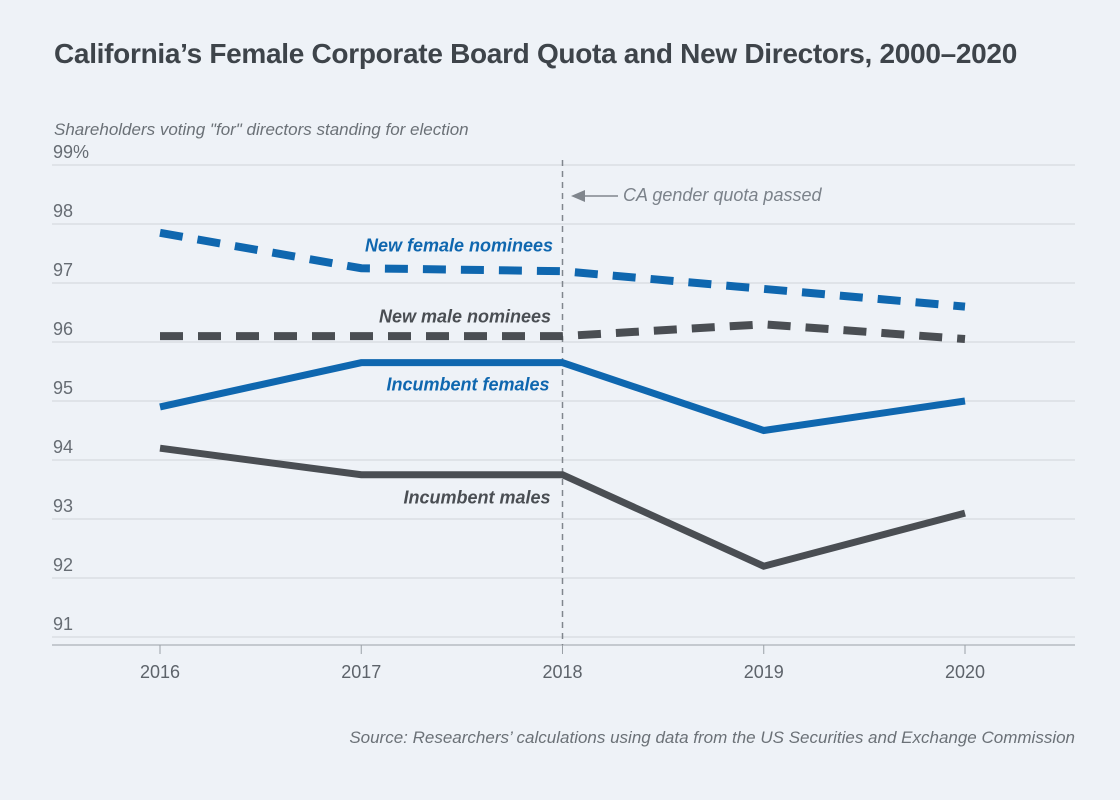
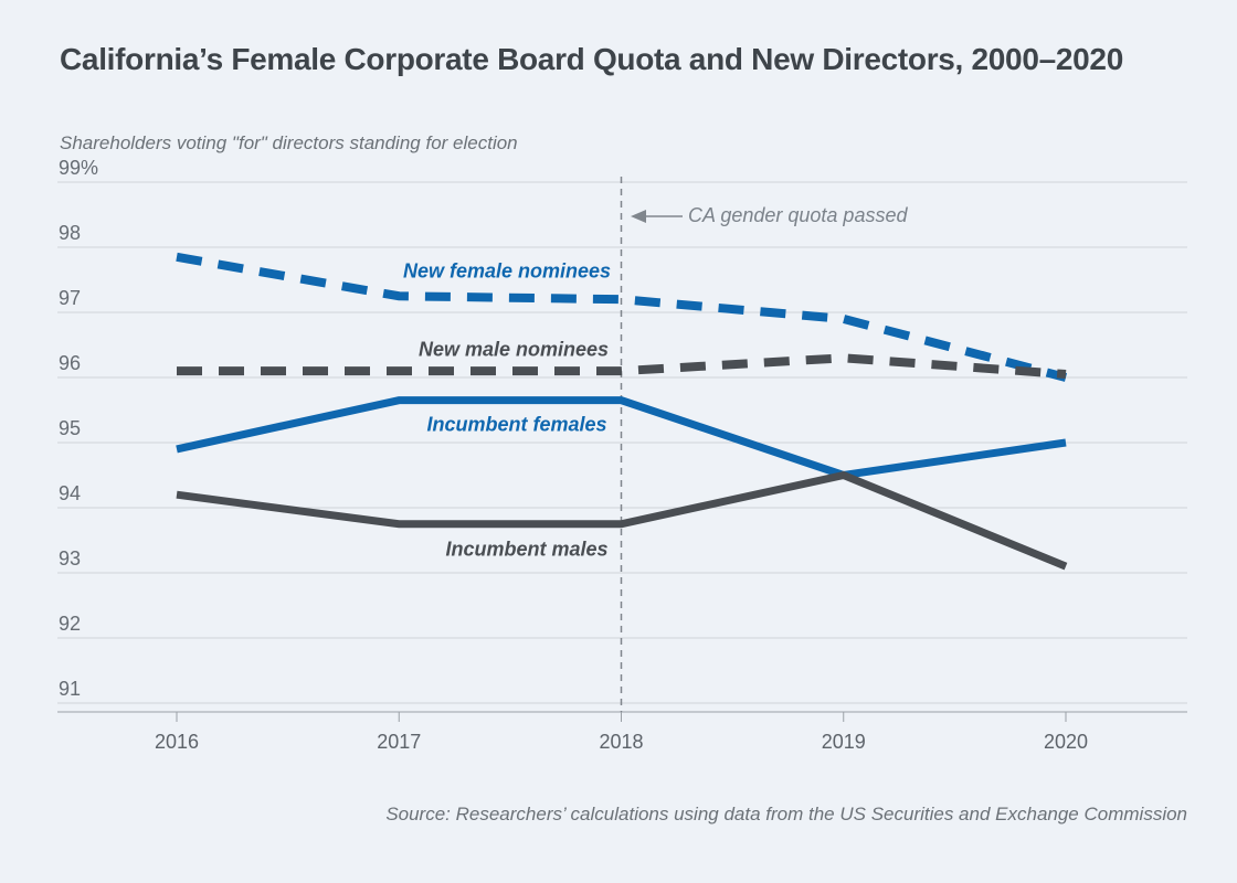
Incumbent males/2019: 92.2% -> 94.5%
New female nominees/2020: 96.6% -> 96.0%
